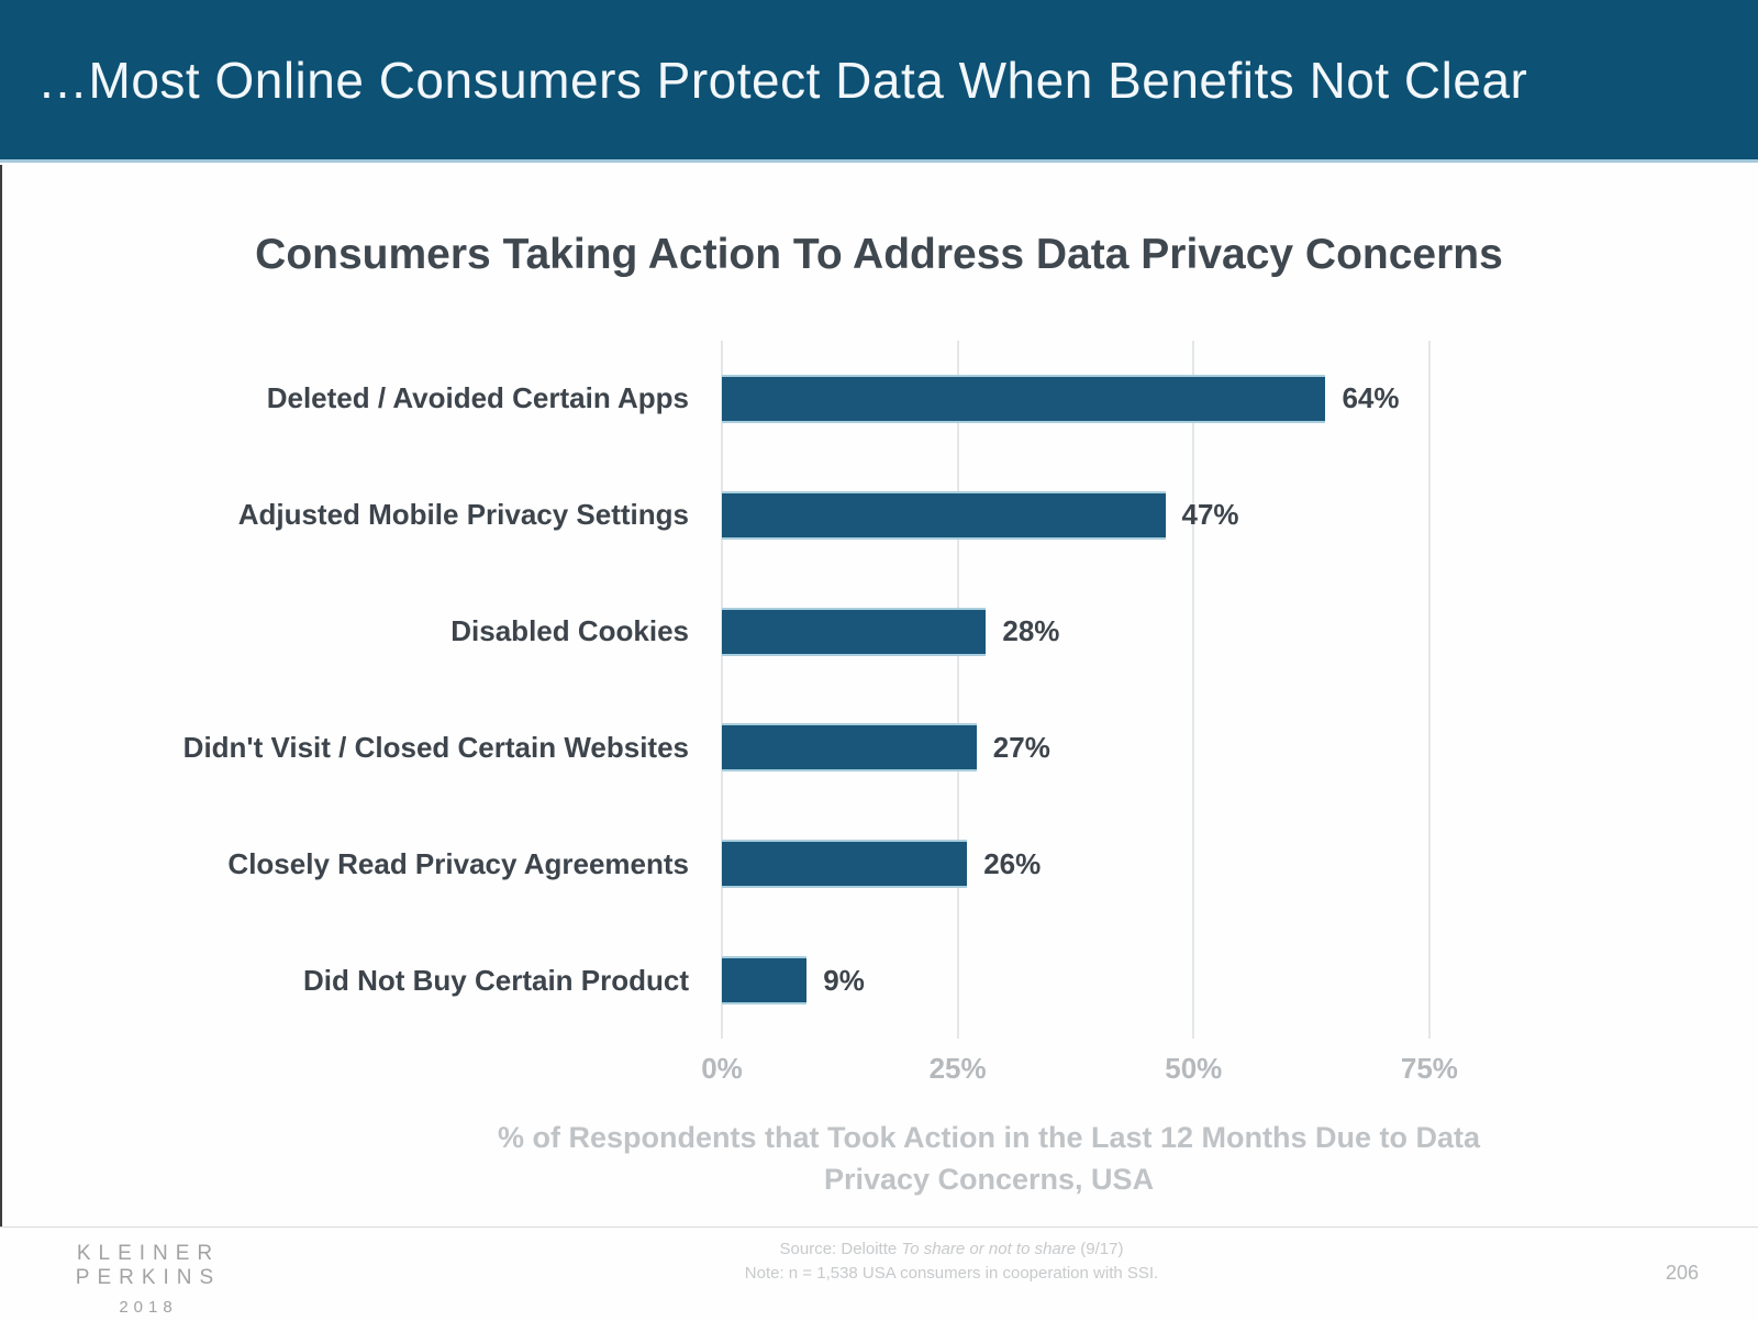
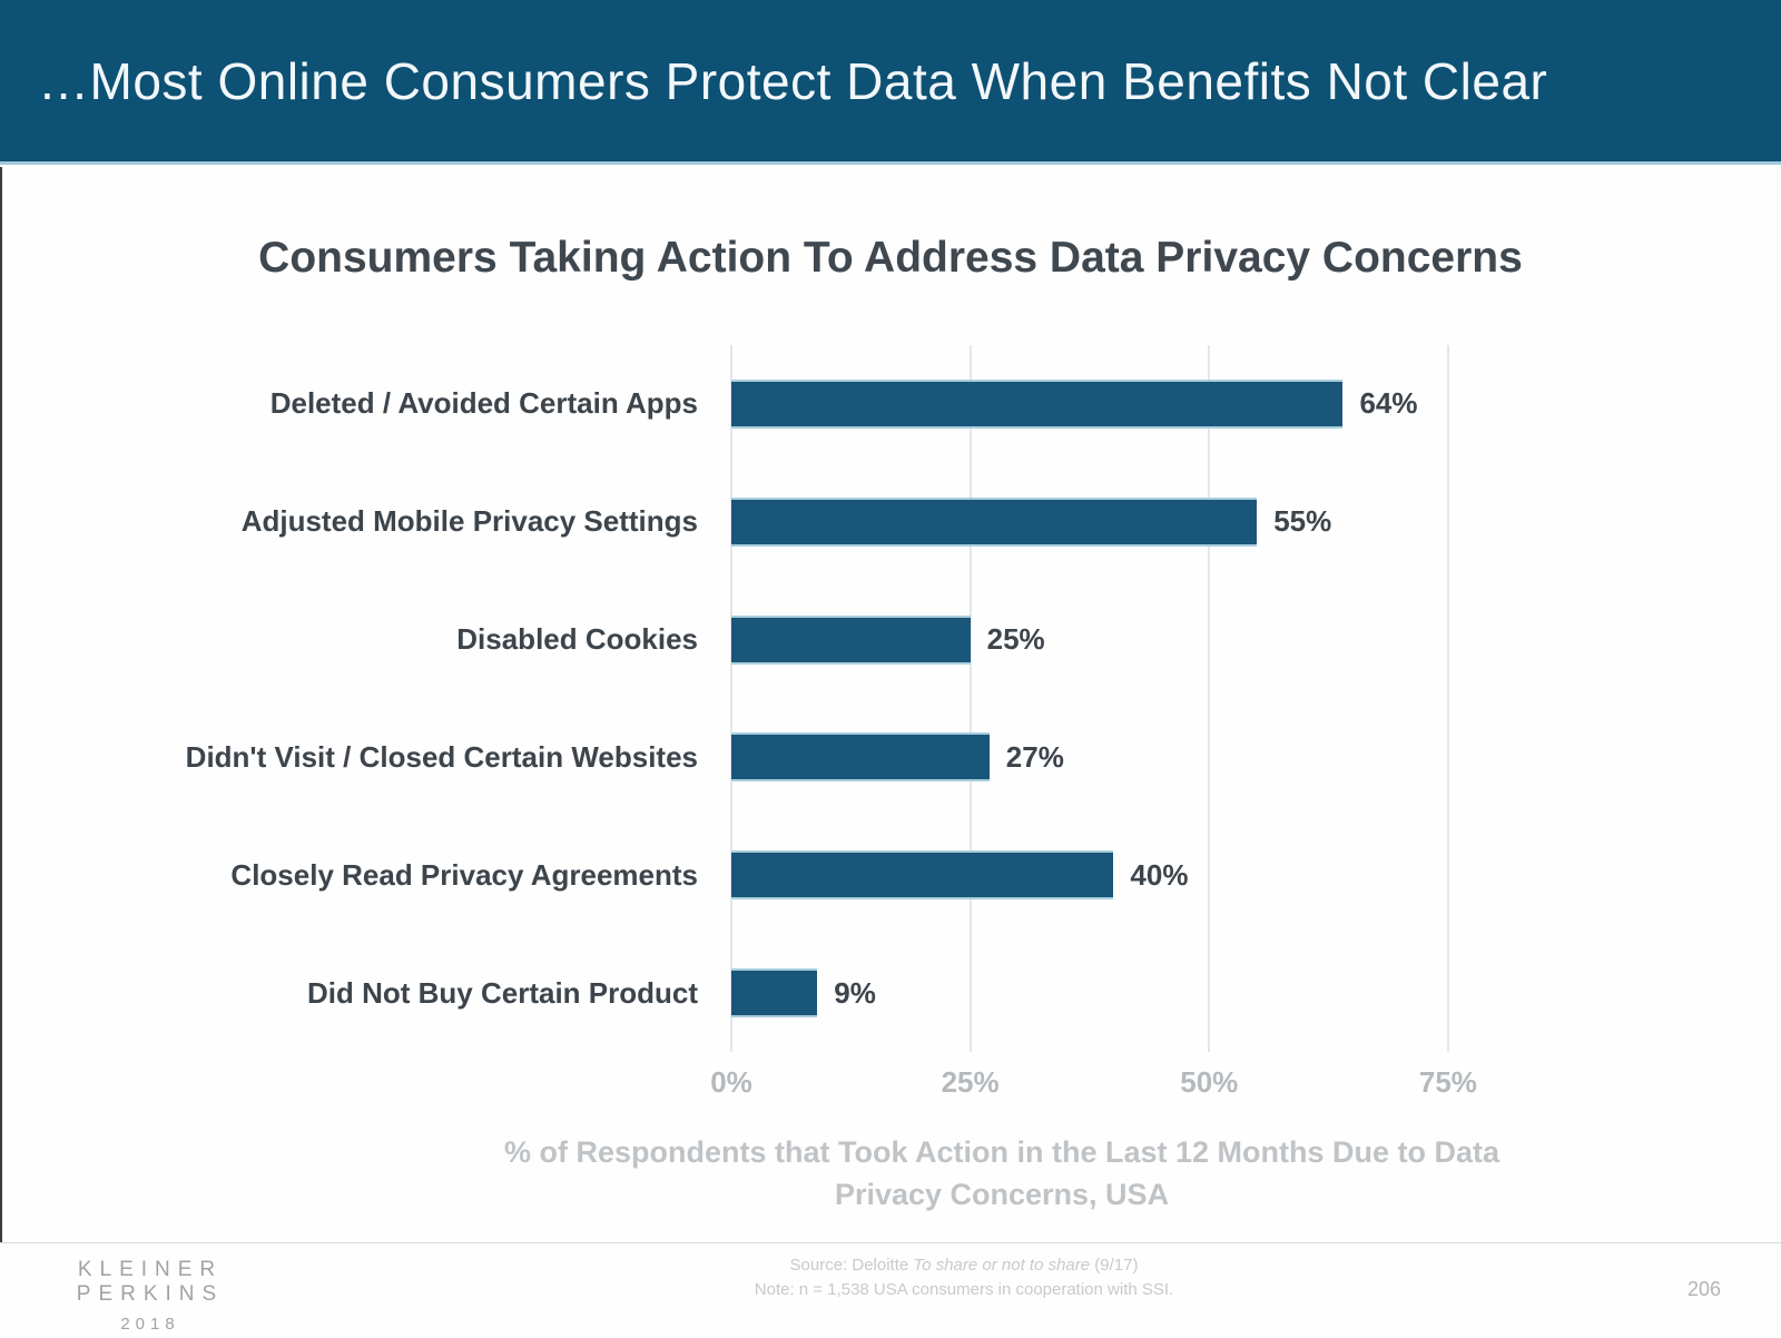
Adjusted Mobile Privacy Settings: 47% -> 55%
Disabled Cookies: 28% -> 25%
Closely Read Privacy Agreements: 26% -> 40%
